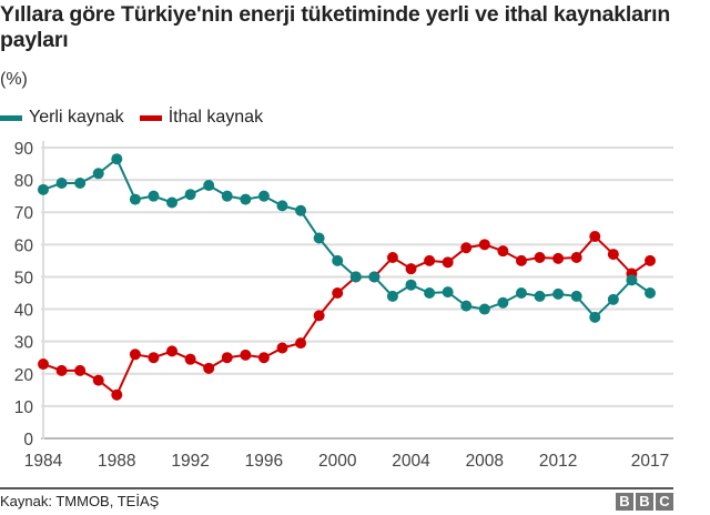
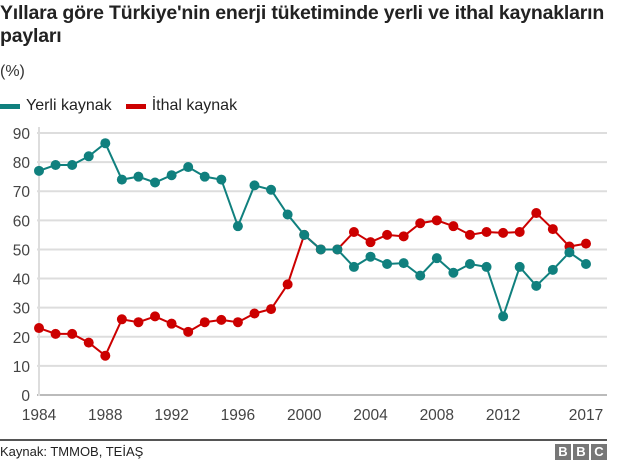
Yerli kaynak/1996: 75 -> 58
İthal kaynak/2000: 45 -> 55
Yerli kaynak/2008: 40 -> 47
Yerli kaynak/2012: 45 -> 27
İthal kaynak/2017: 55 -> 52
